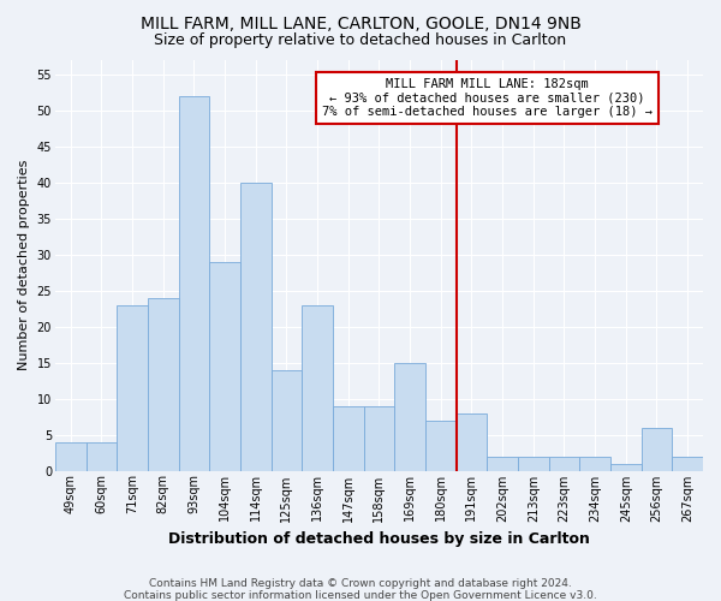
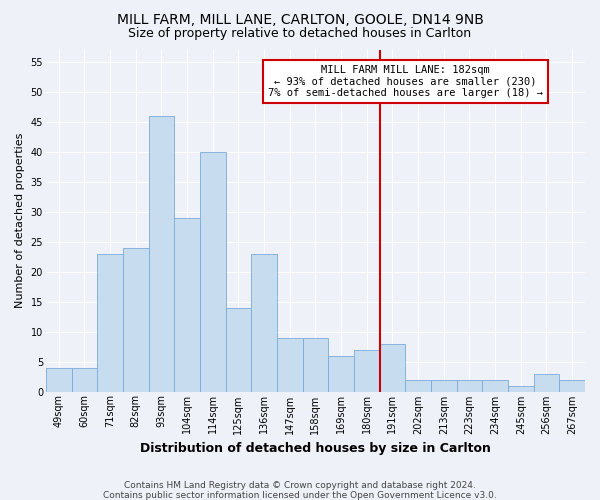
93sqm: 52 -> 46
169sqm: 15 -> 6
256sqm: 6 -> 3
